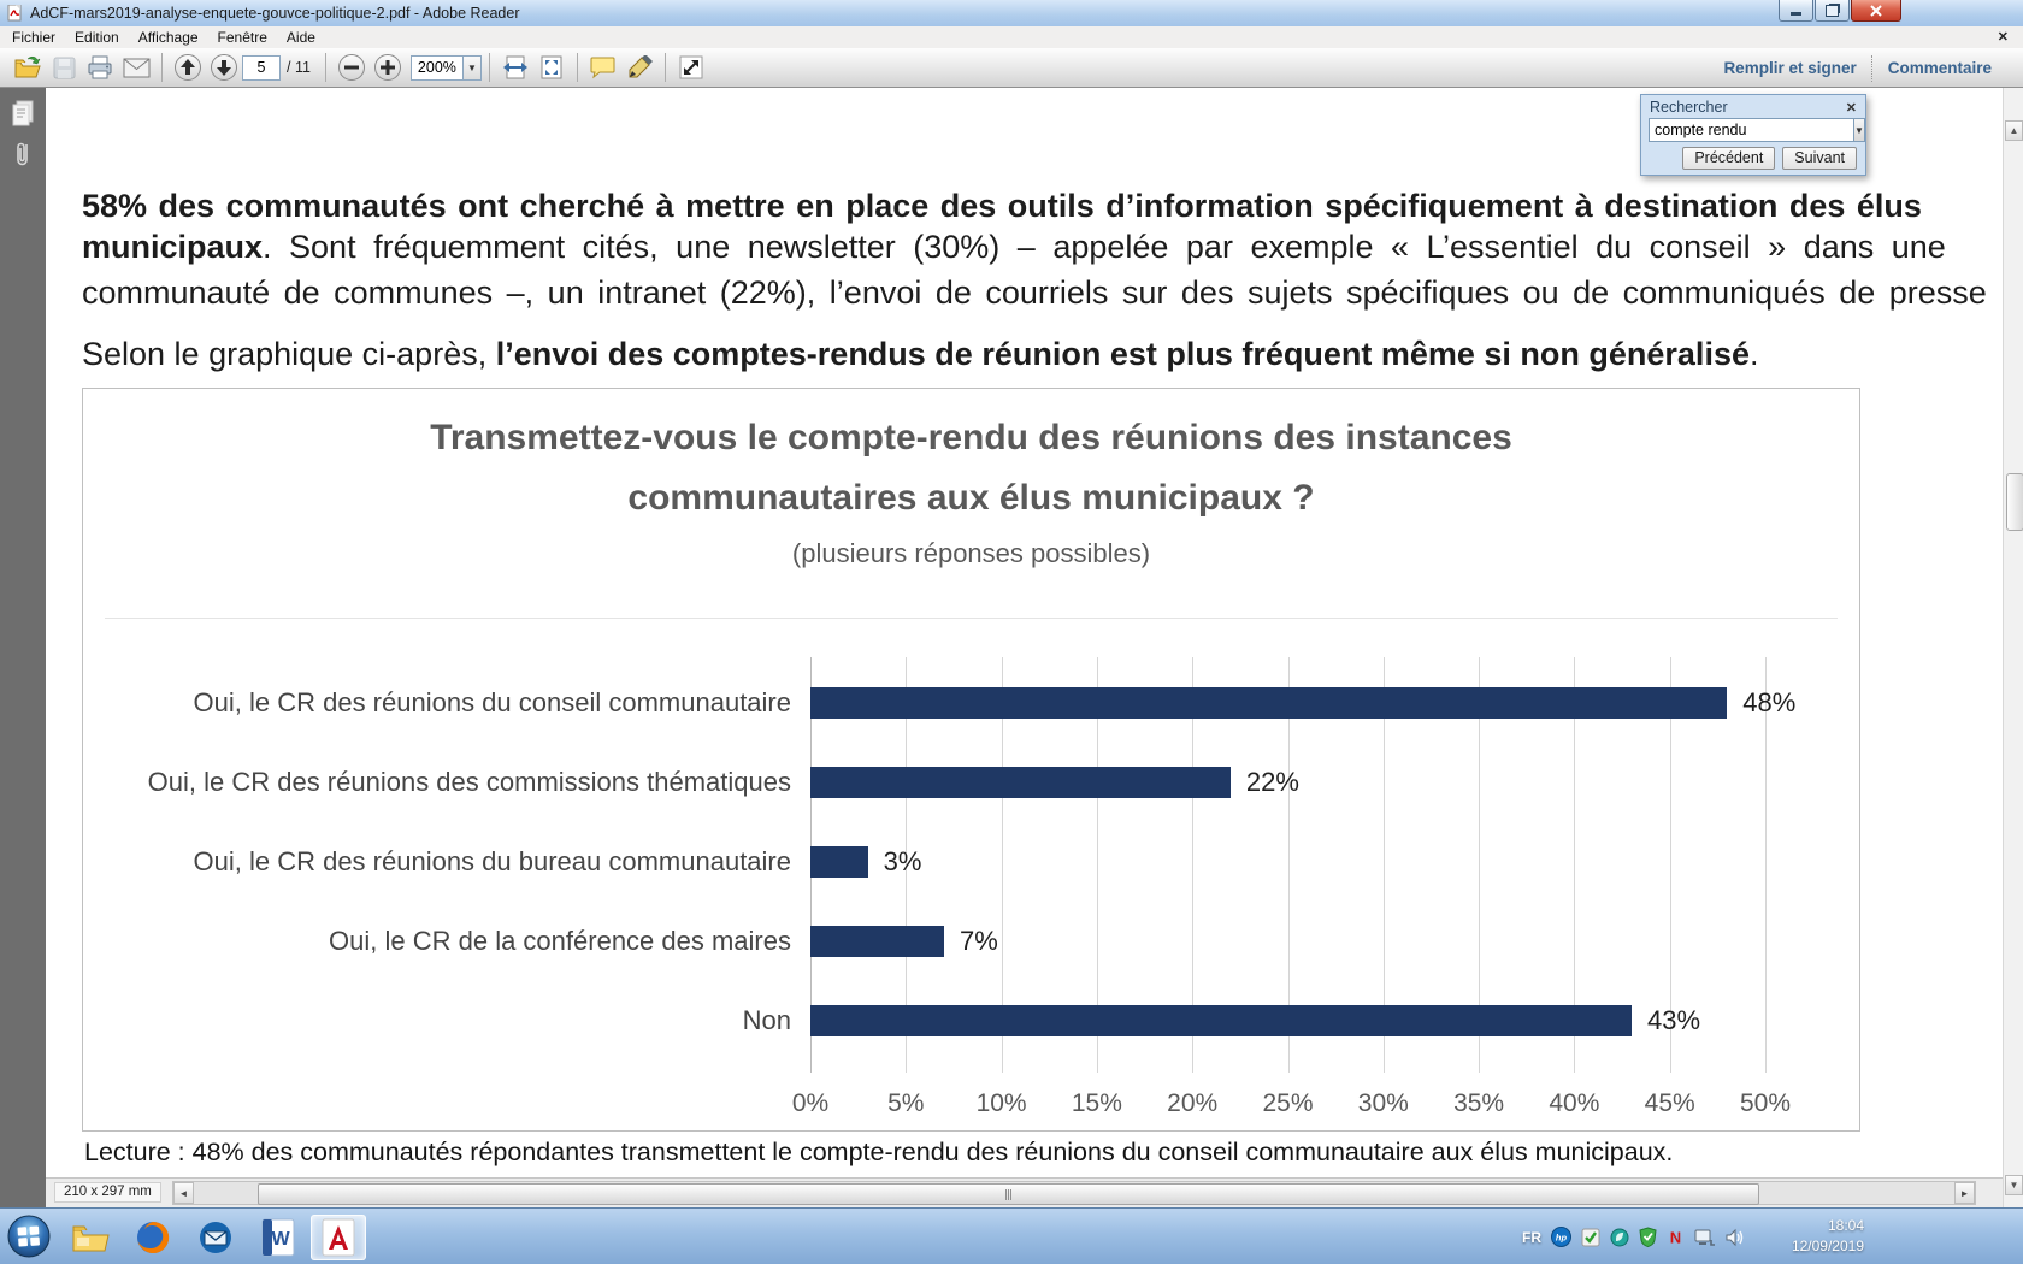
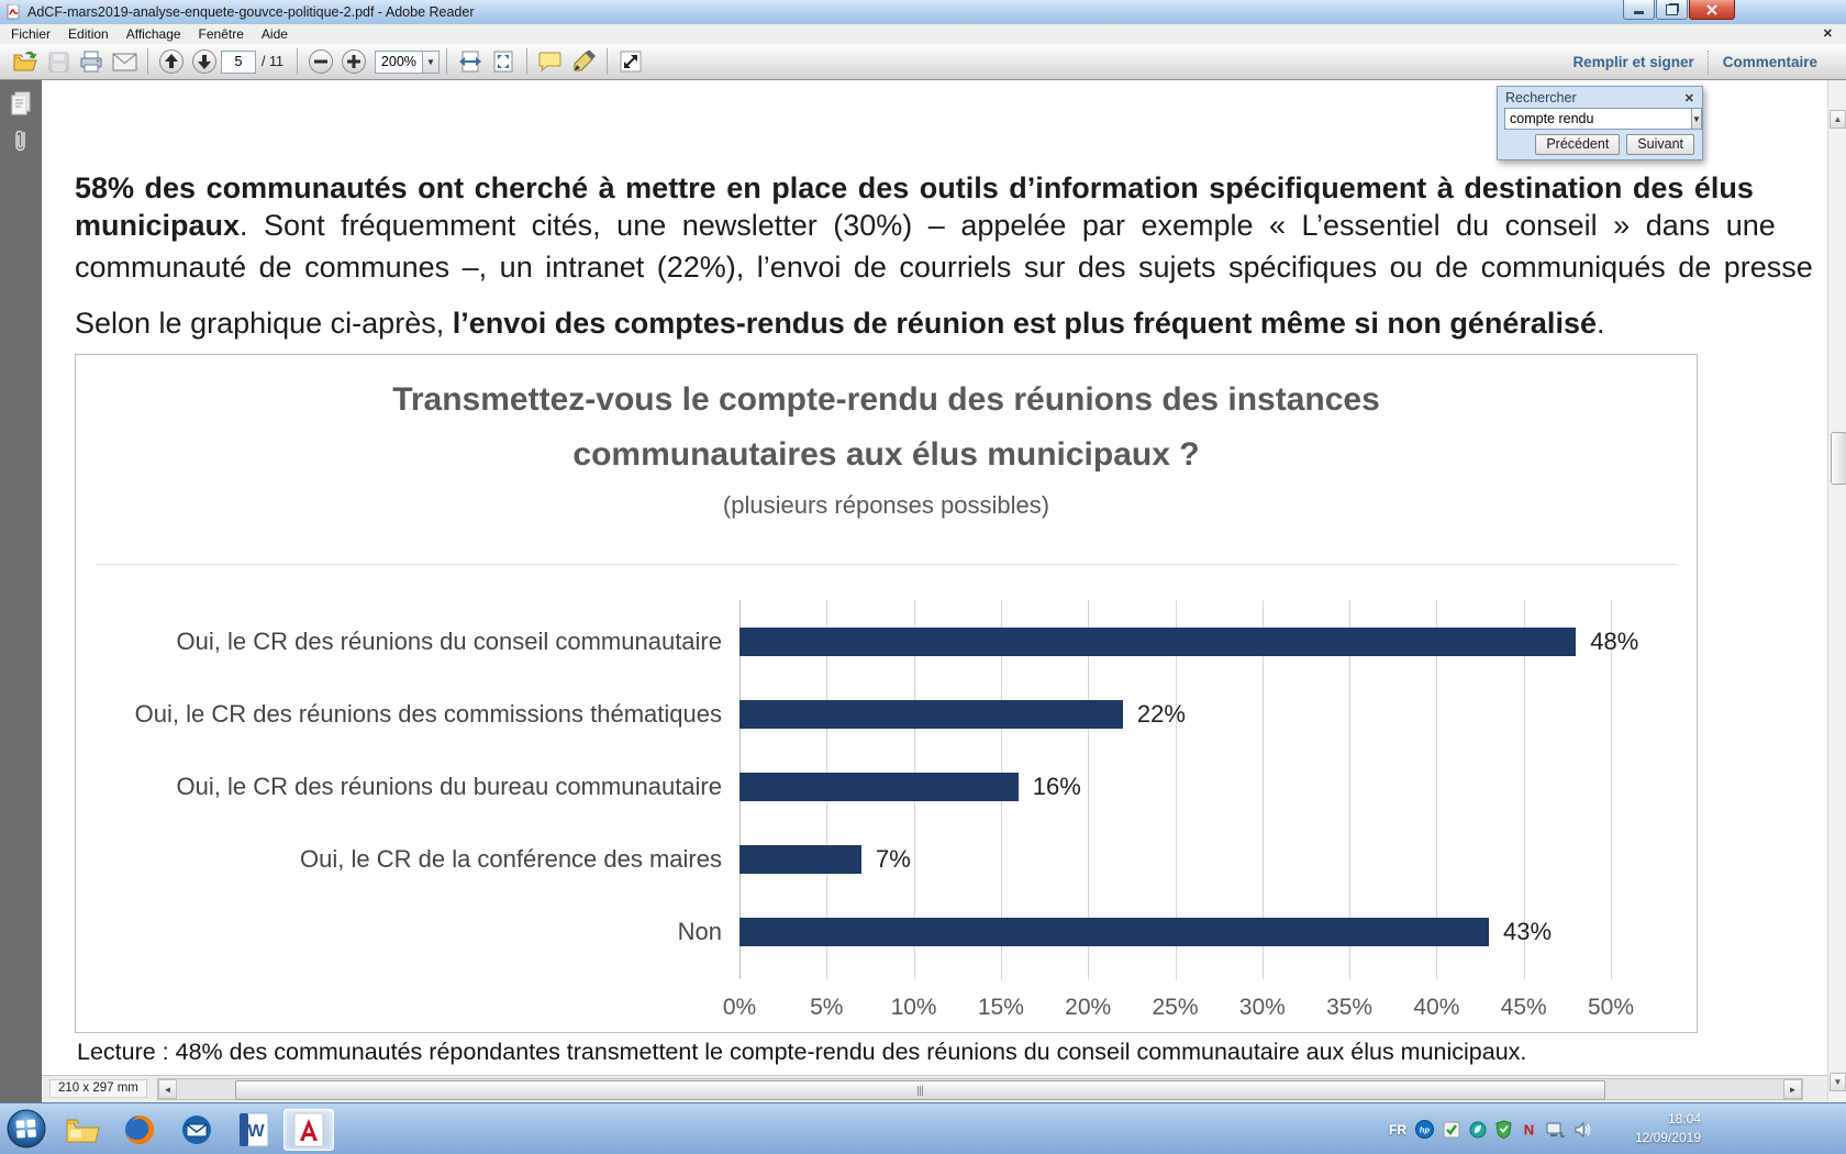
Oui, le CR des réunions du bureau communautaire: 3% -> 16%
